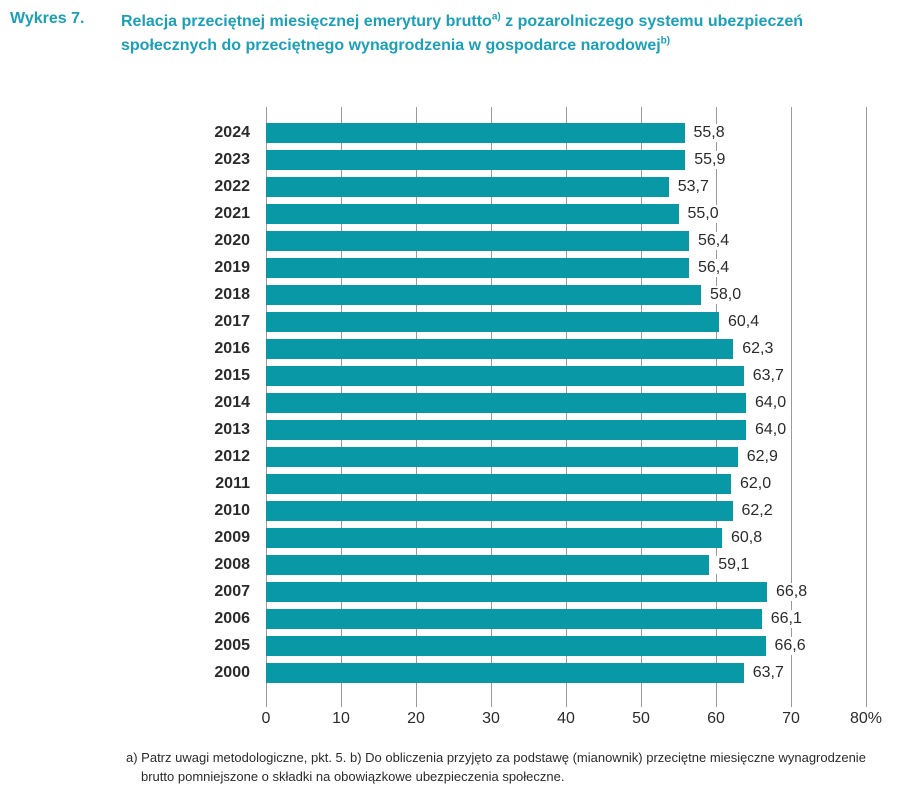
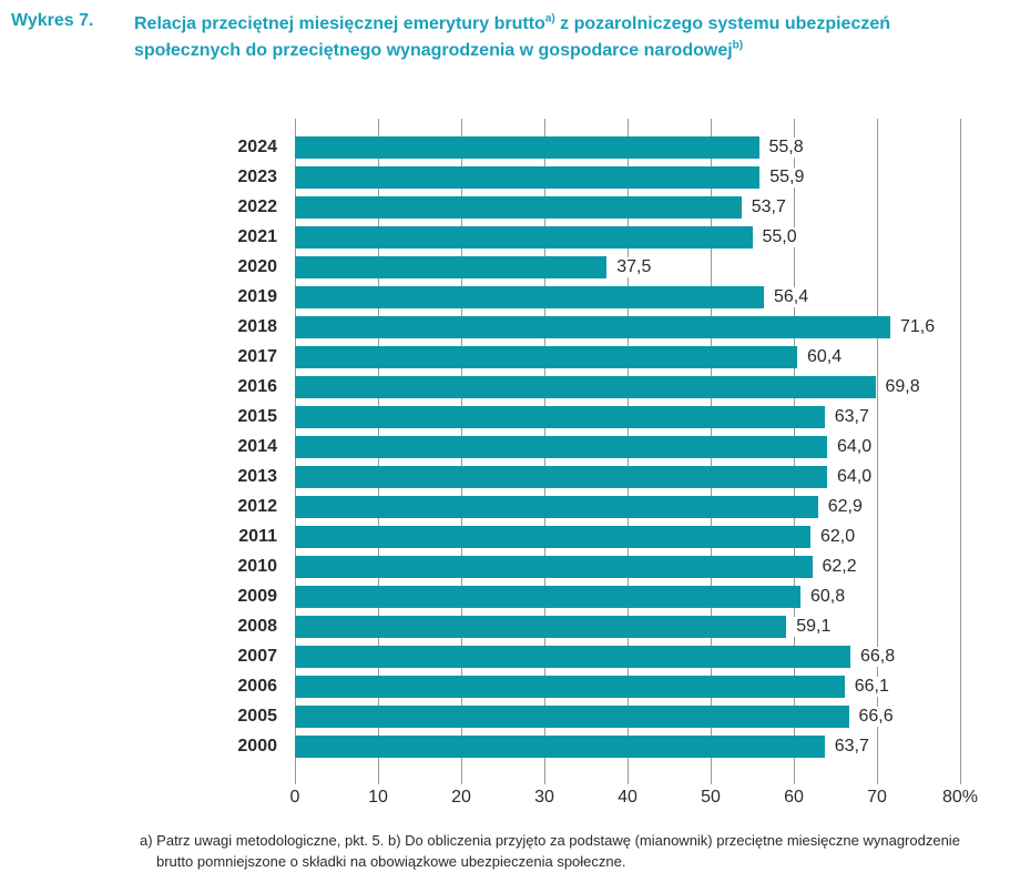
2020: 56,4 -> 37,5
2018: 58,0 -> 71,6
2016: 62,3 -> 69,8
